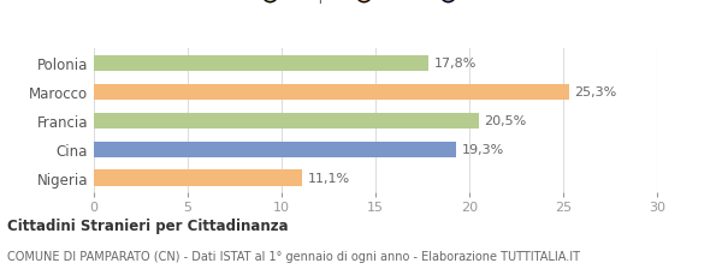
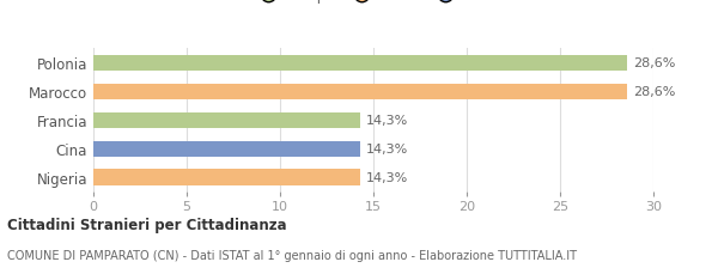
Polonia: 17,8% -> 28,6%
Marocco: 25,3% -> 28,6%
Francia: 20,5% -> 14,3%
Cina: 19,3% -> 14,3%
Nigeria: 11,1% -> 14,3%
